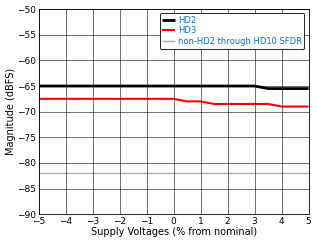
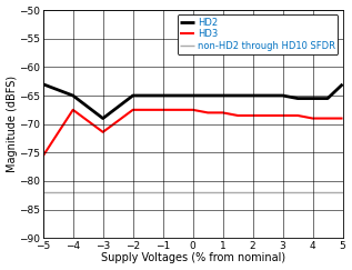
HD2/−5: -65.0 -> -63.0
HD3/−5: -67.5 -> -75.6
HD2/−3: -65.0 -> -69.0
HD3/−3: -67.5 -> -71.4
HD2/5: -65.5 -> -63.0
